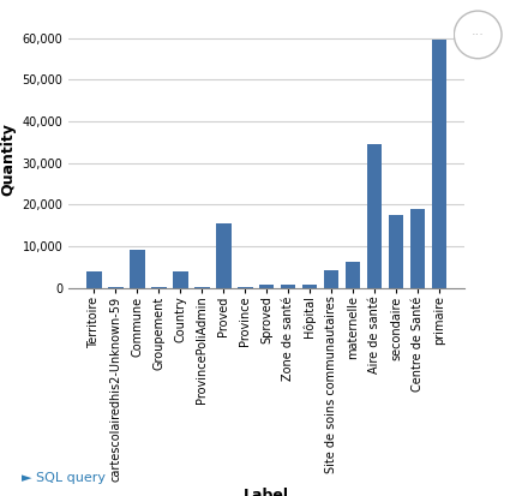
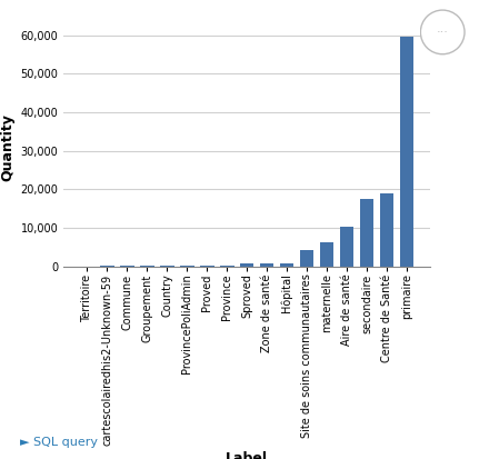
Territoire: 4,000 -> 0
Commune: 9,000 -> 0
Country: 4,000 -> 0
Proved: 15,500 -> 100
Aire de santé: 34,500 -> 10,200
